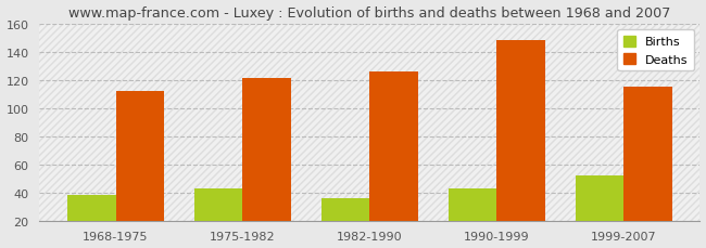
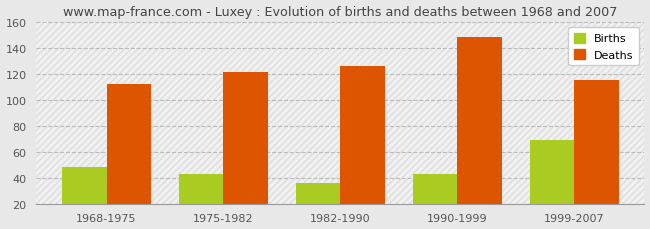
Births/1968-1975: 38 -> 48
Births/1999-2007: 52 -> 69
